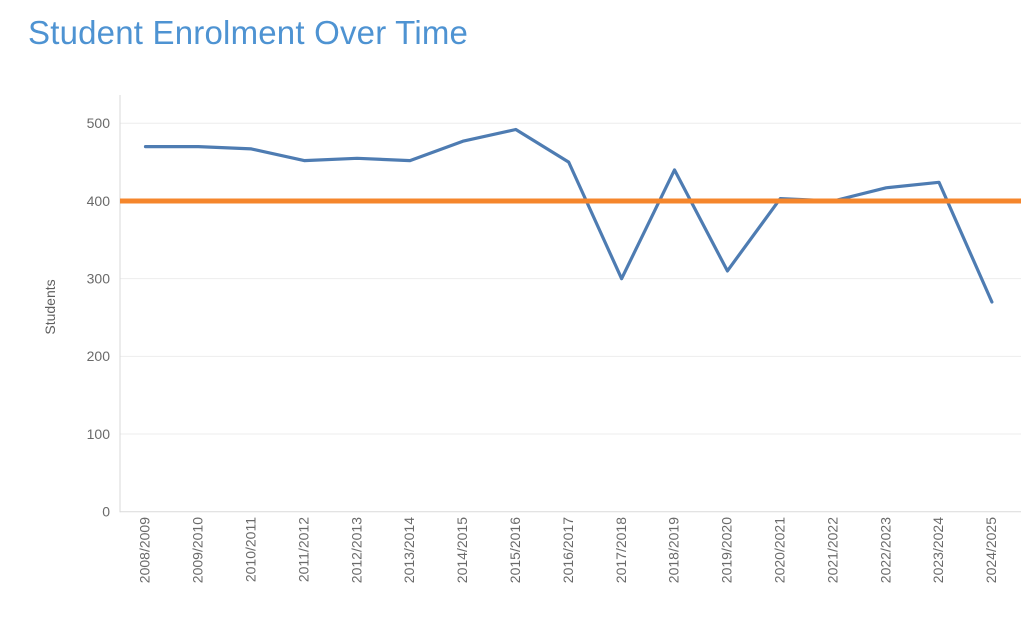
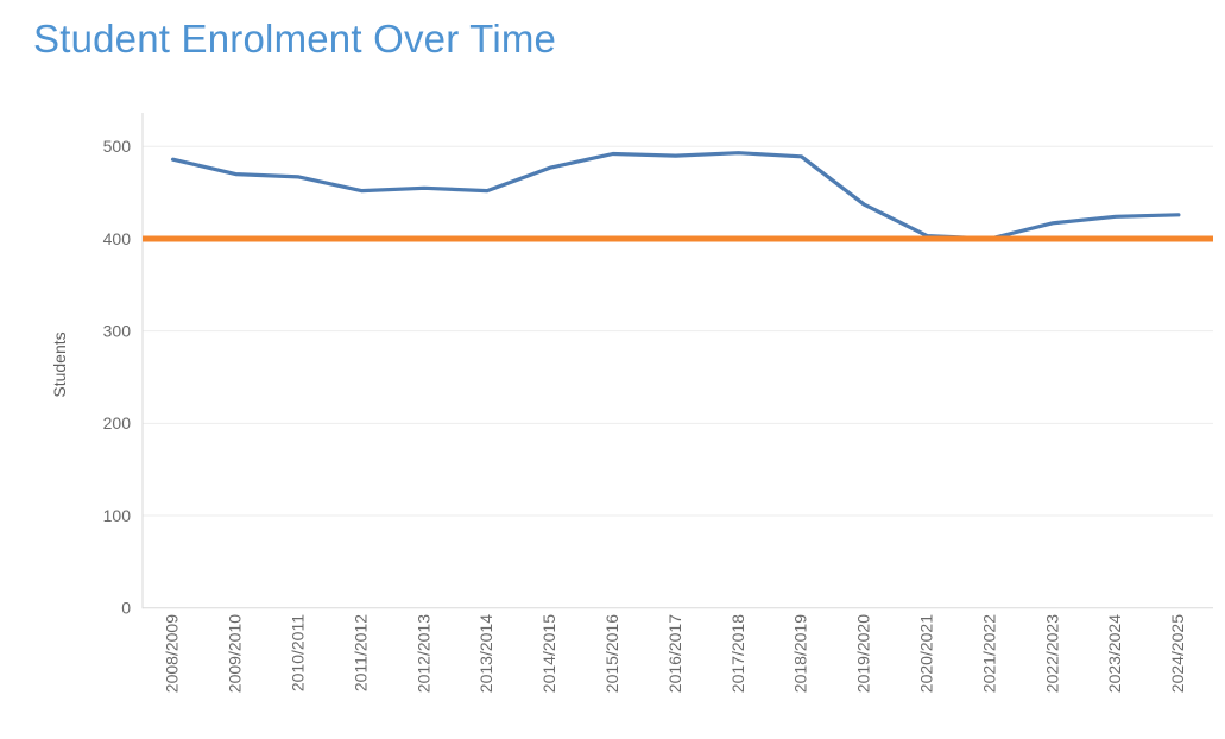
2008/2009: 470 -> 490
2016/2017: 450 -> 490
2017/2018: 300 -> 490
2018/2019: 440 -> 490
2019/2020: 310 -> 440
2024/2025: 270 -> 430
